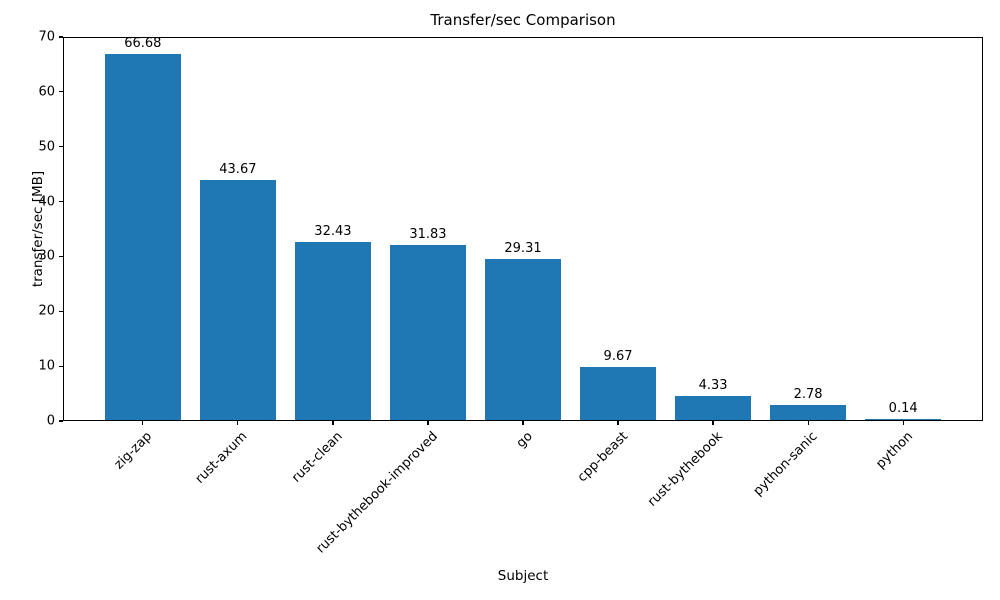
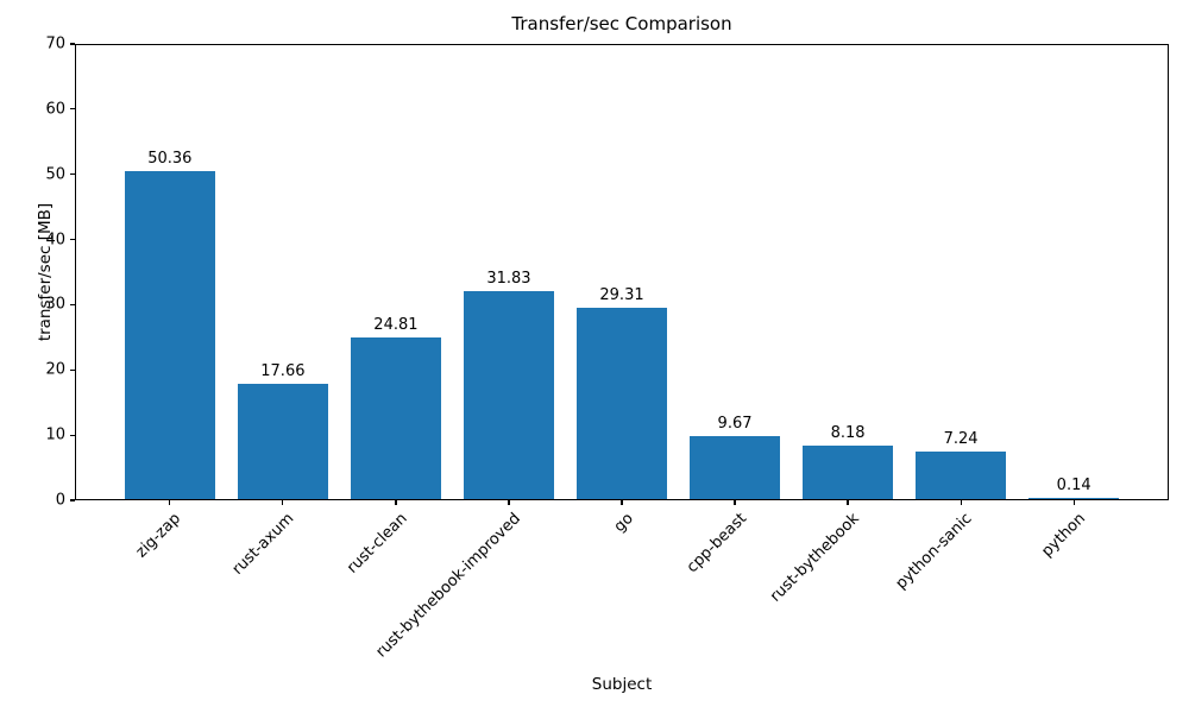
zig-zap: 66.68 -> 50.36
rust-axum: 43.67 -> 17.66
rust-clean: 32.43 -> 24.81
rust-bythebook: 4.33 -> 8.18
python-sanic: 2.78 -> 7.24
